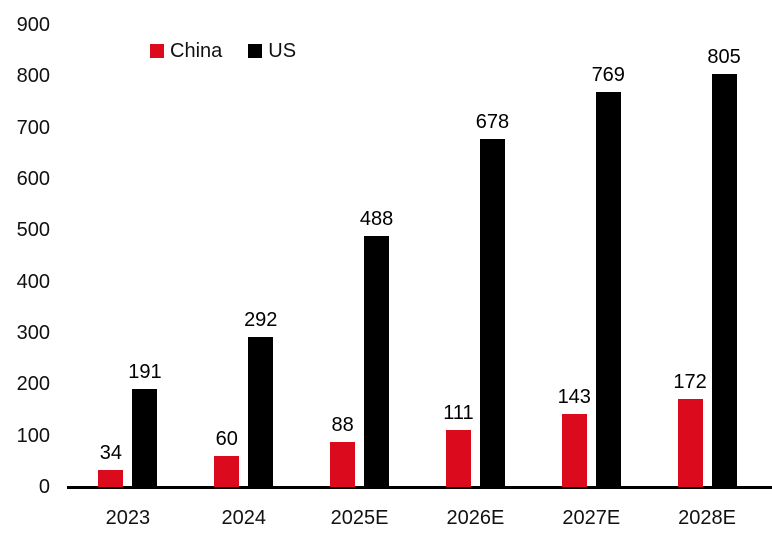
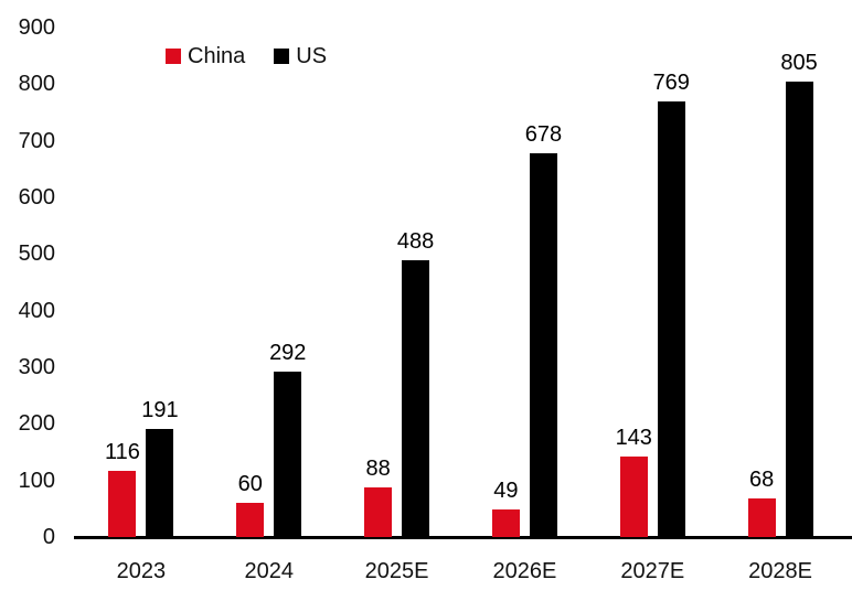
China/2023: 34 -> 116
China/2026E: 111 -> 49
China/2028E: 172 -> 68
